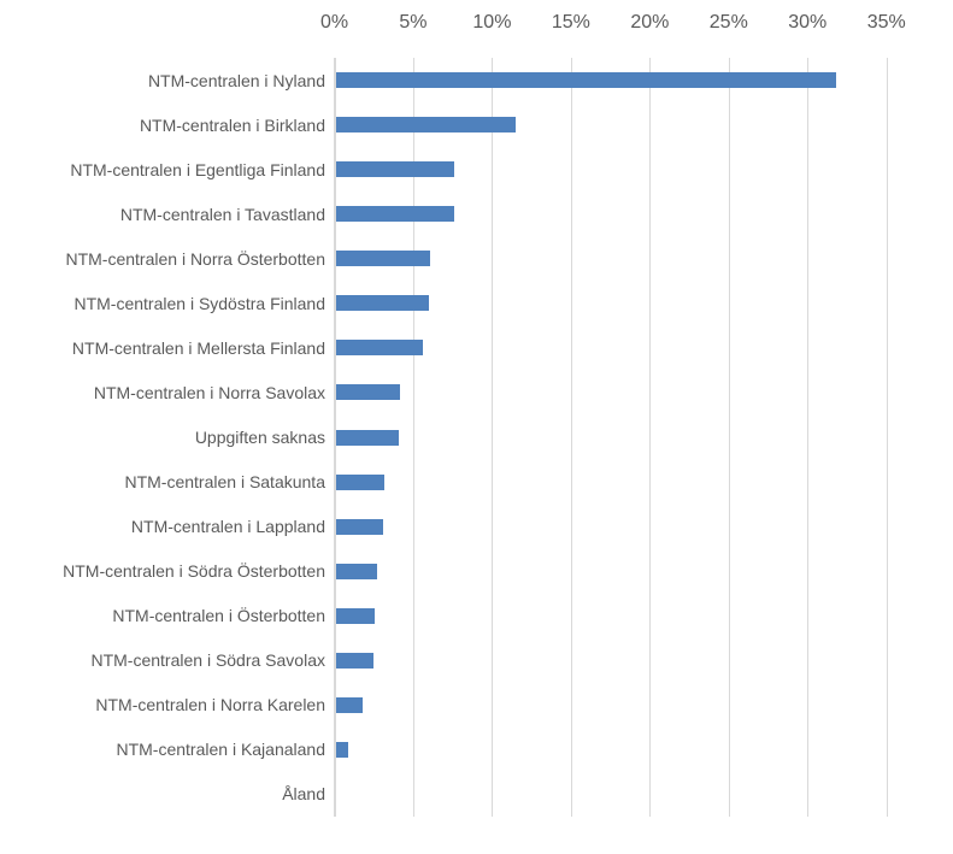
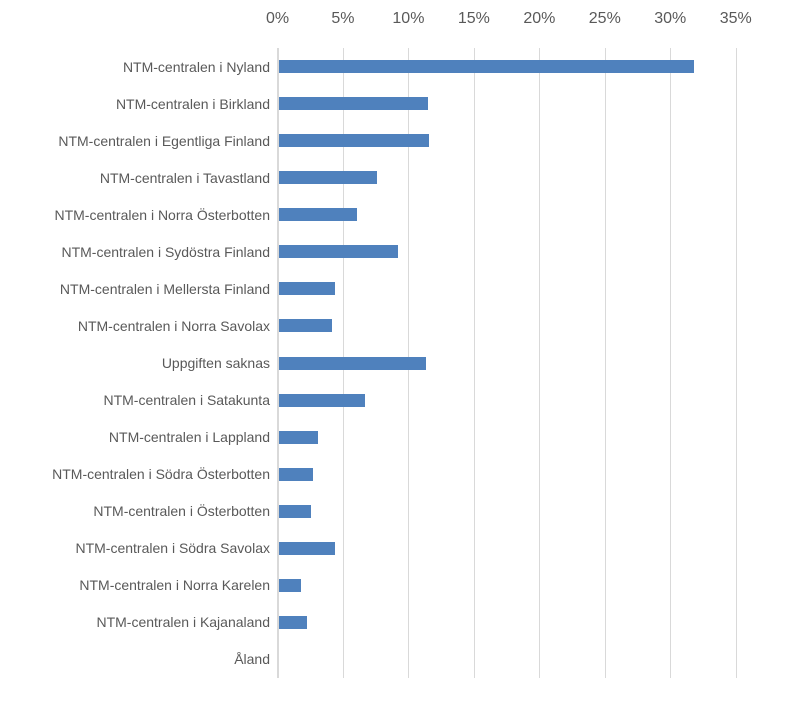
NTM-centralen i Egentliga Finland: 7.5% -> 11.5%
NTM-centralen i Sydöstra Finland: 5.9% -> 9.1%
NTM-centralen i Mellersta Finland: 5.5% -> 4.3%
Uppgiften saknas: 4.0% -> 11.3%
NTM-centralen i Satakunta: 3.1% -> 6.6%
NTM-centralen i Södra Savolax: 2.4% -> 4.3%
NTM-centralen i Kajanaland: 0.8% -> 2.2%
